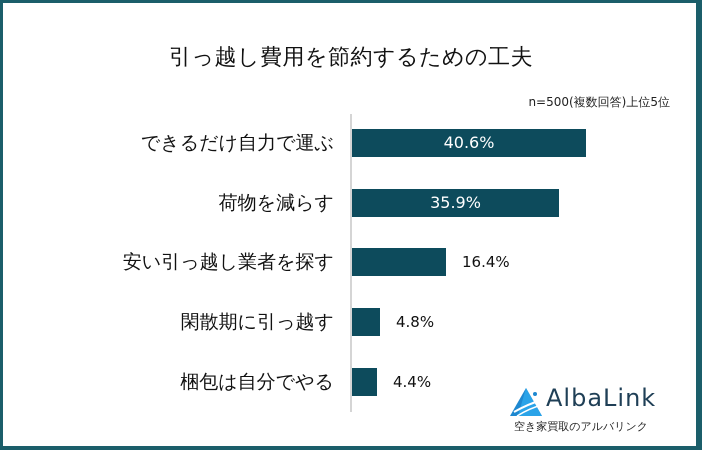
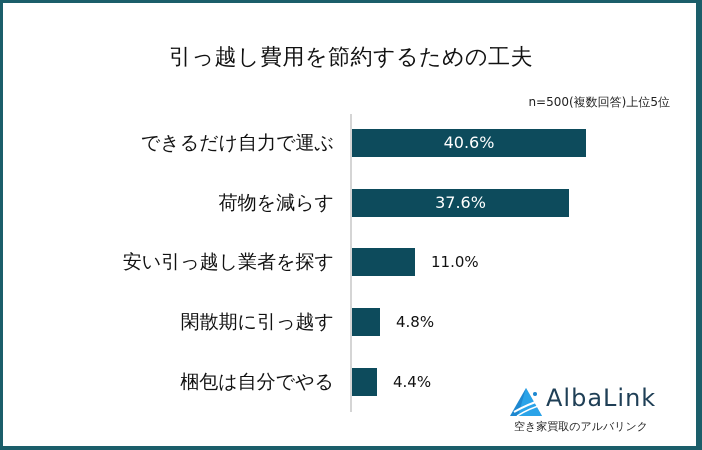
荷物を減らす: 35.9% -> 37.6%
安い引っ越し業者を探す: 16.4% -> 11.0%
